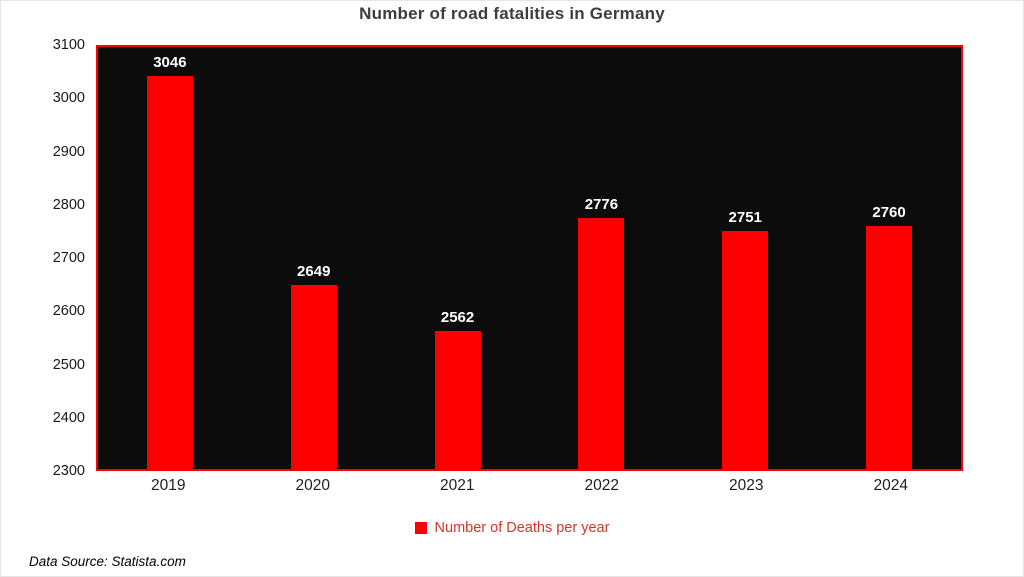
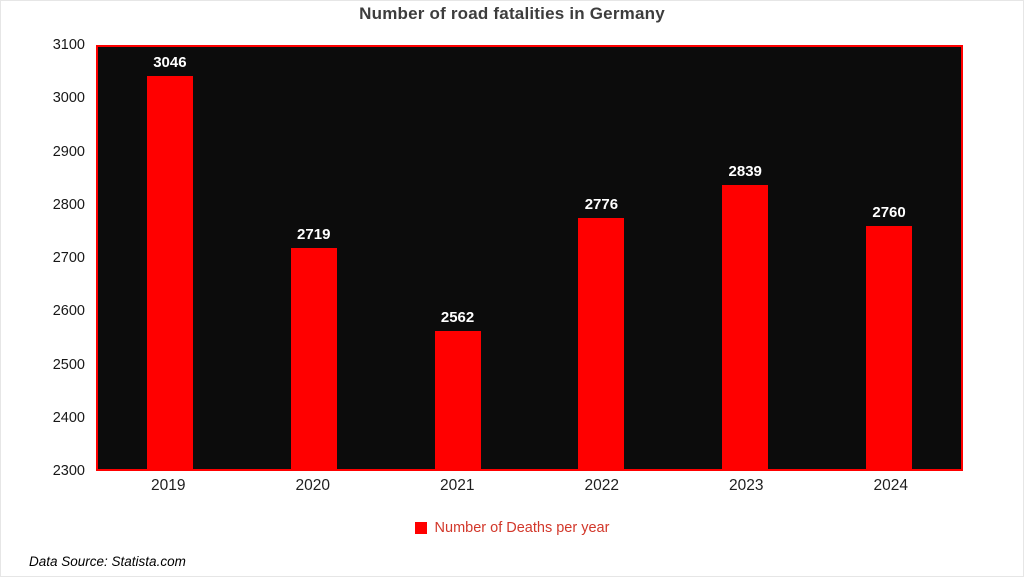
2020: 2649 -> 2719
2023: 2751 -> 2839
